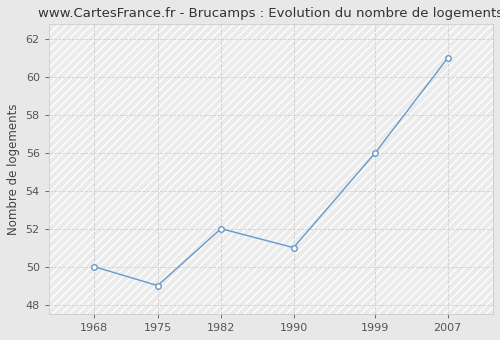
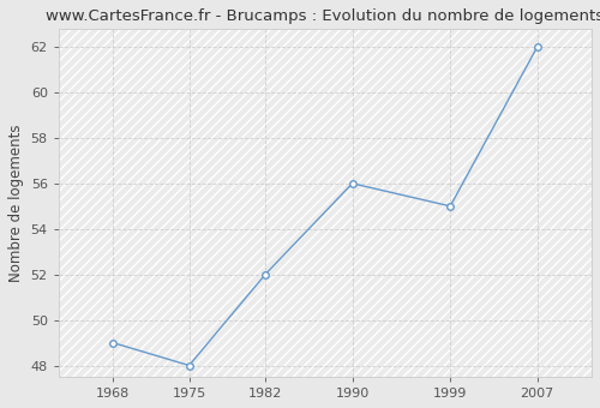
1968: 50 -> 49
1975: 49 -> 48
1990: 51 -> 56
1999: 56 -> 55
2007: 61 -> 62
